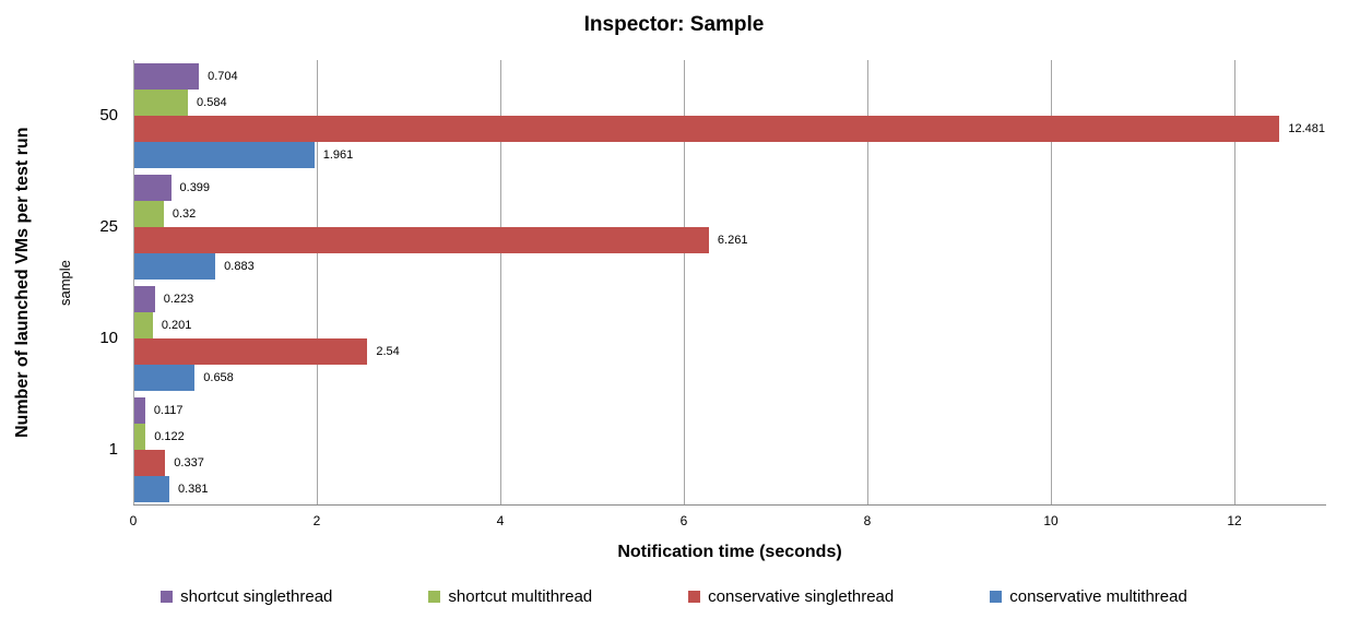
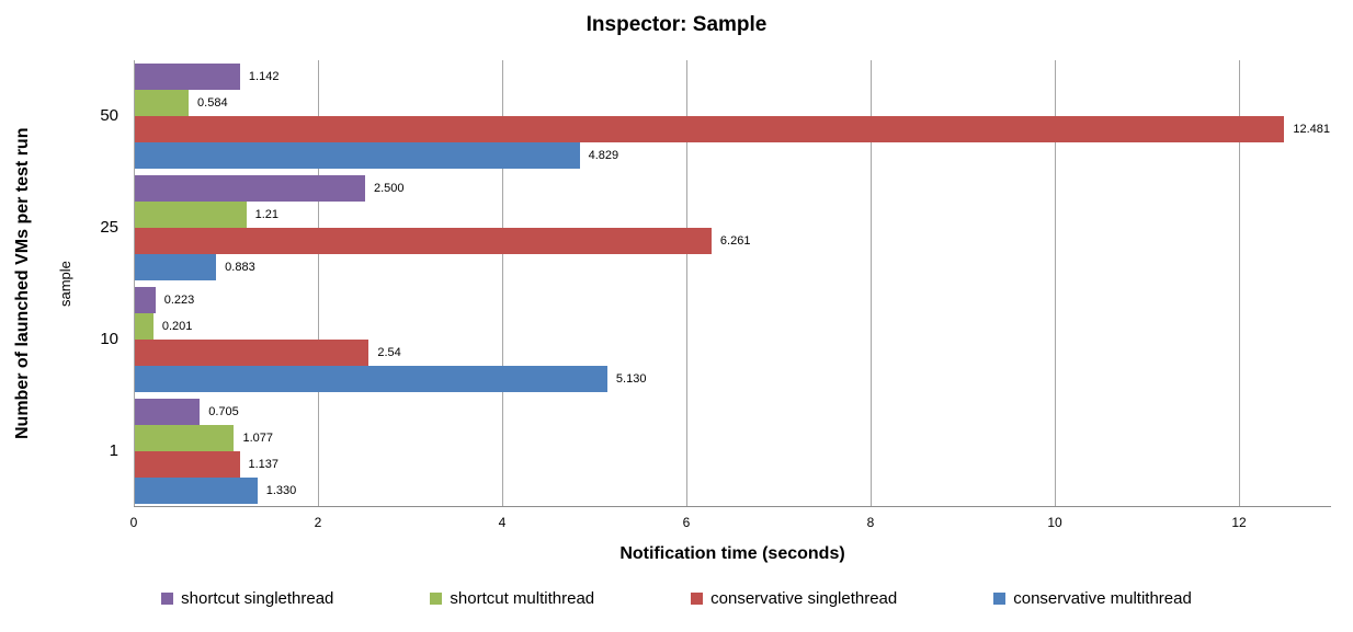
shortcut singlethread/50: 0.704 -> 1.142
conservative multithread/50: 1.961 -> 4.829
shortcut singlethread/25: 0.399 -> 2.500
shortcut multithread/25: 0.32 -> 1.21
conservative multithread/10: 0.658 -> 5.130
shortcut singlethread/1: 0.117 -> 0.705
shortcut multithread/1: 0.122 -> 1.077
conservative singlethread/1: 0.337 -> 1.137
conservative multithread/1: 0.381 -> 1.330
